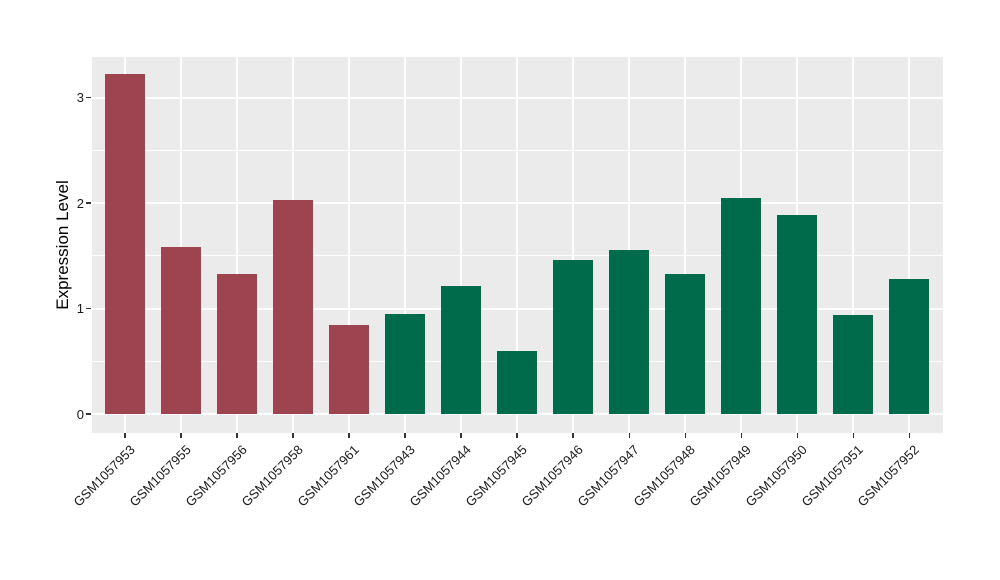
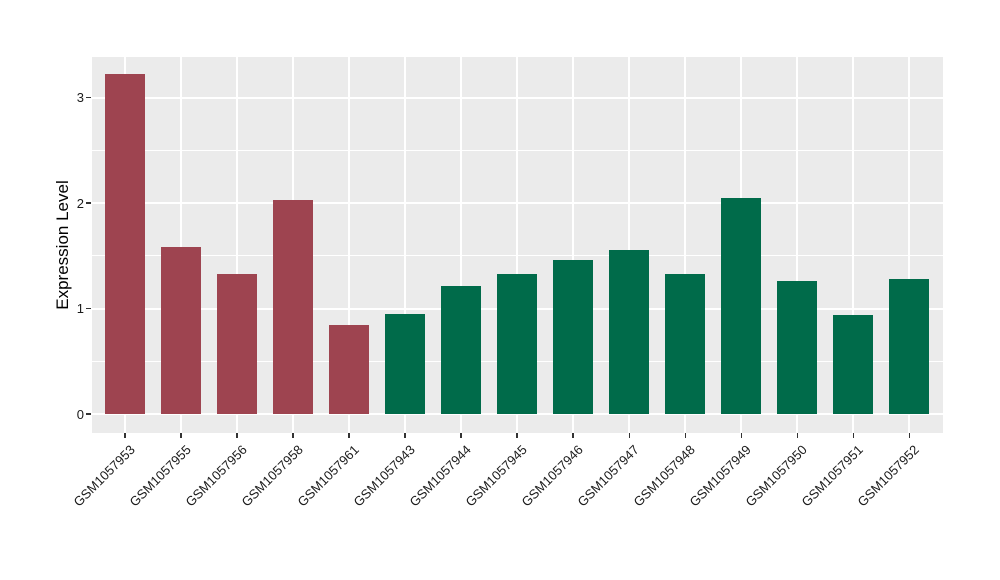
GSM1057945: 0.60 -> 1.33
GSM1057950: 1.89 -> 1.26
